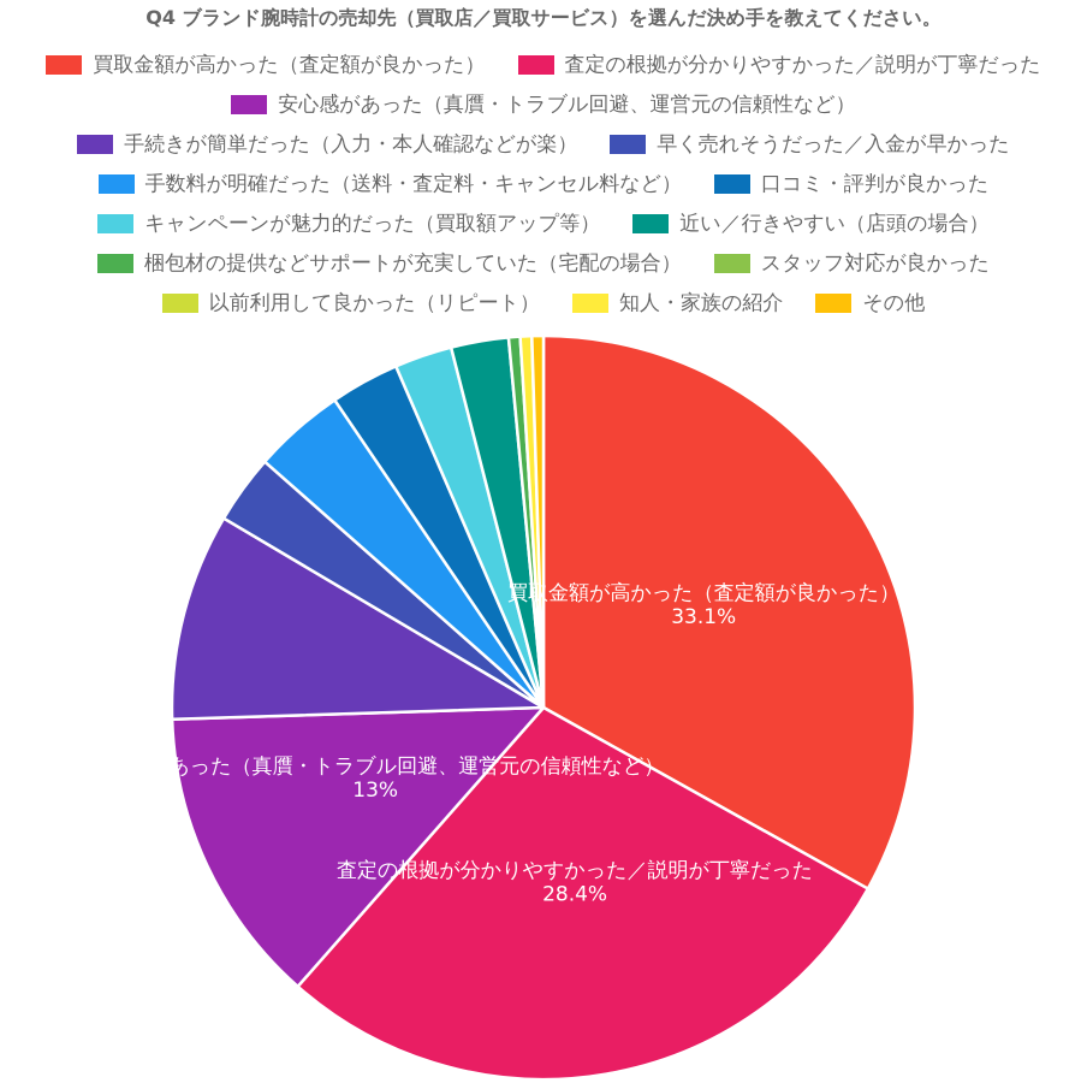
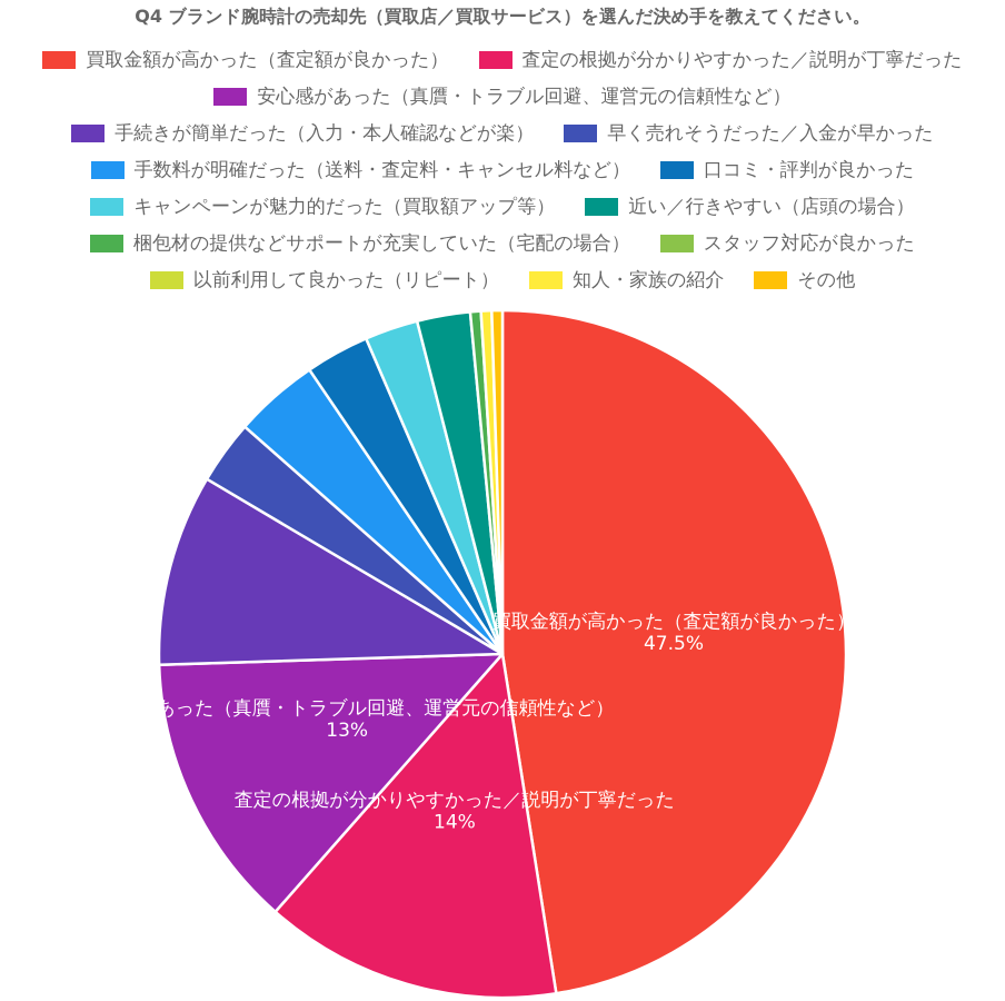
買取金額が高かった（査定額が良かった）: 33.1% -> 47.5%
査定の根拠が分かりやすかった／説明が丁寧だった: 28.4% -> 14%
